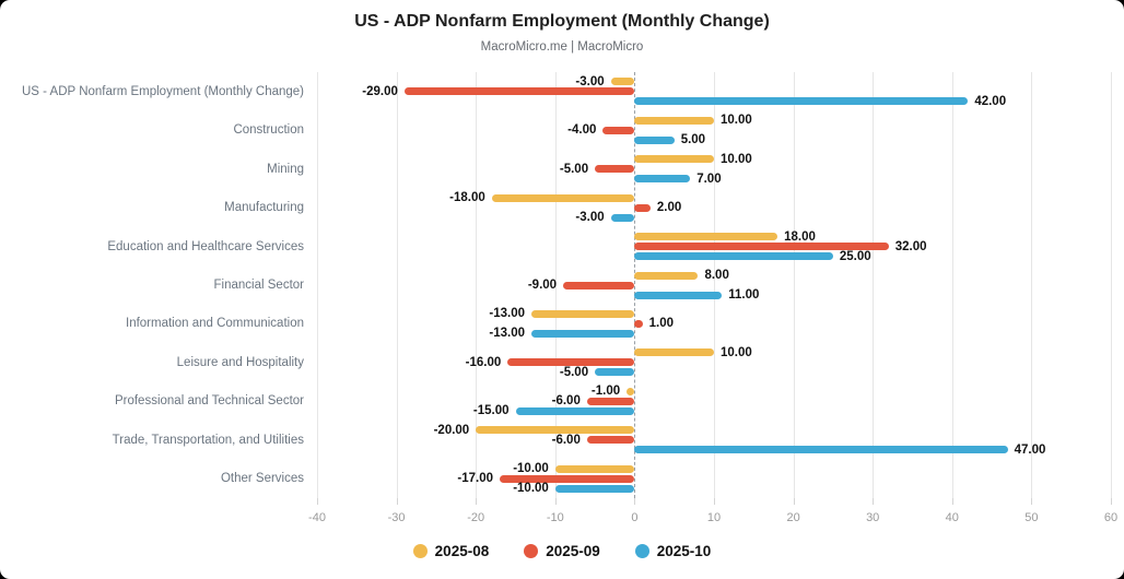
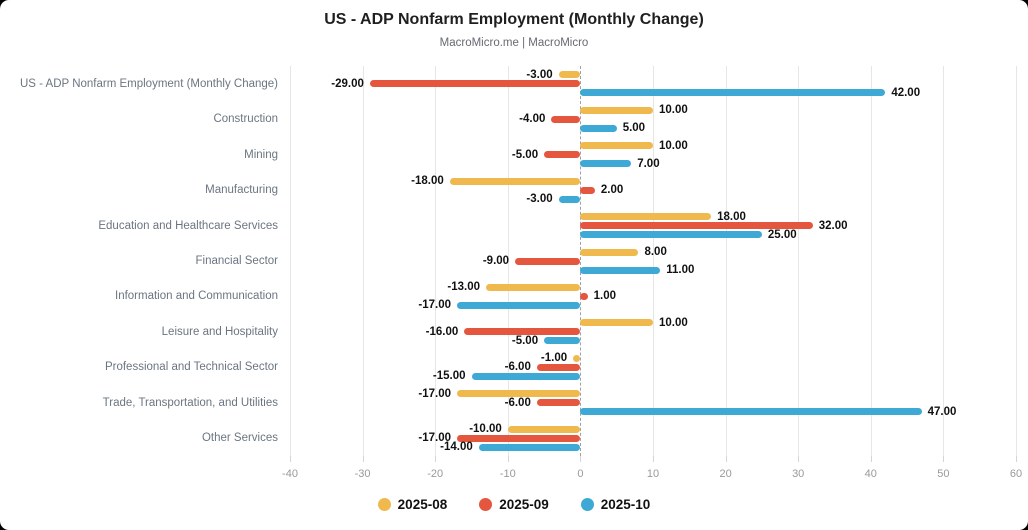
2025-10/Information and Communication: -13.00 -> -17.00
2025-08/Trade, Transportation, and Utilities: -20.00 -> -17.00
2025-10/Other Services: -10.00 -> -14.00
